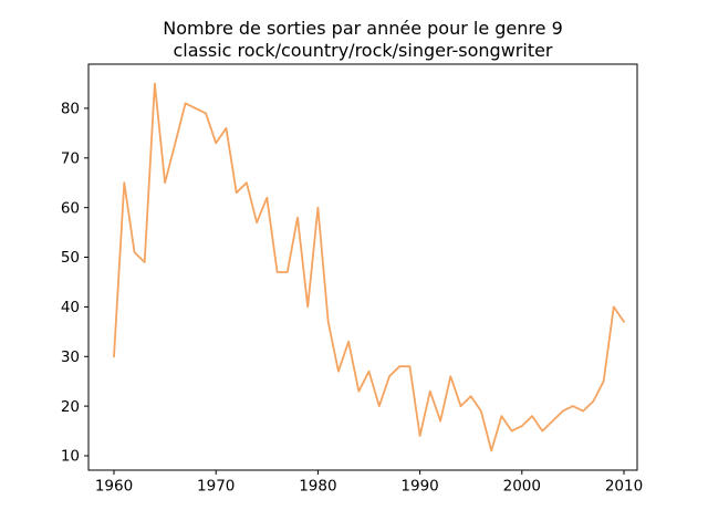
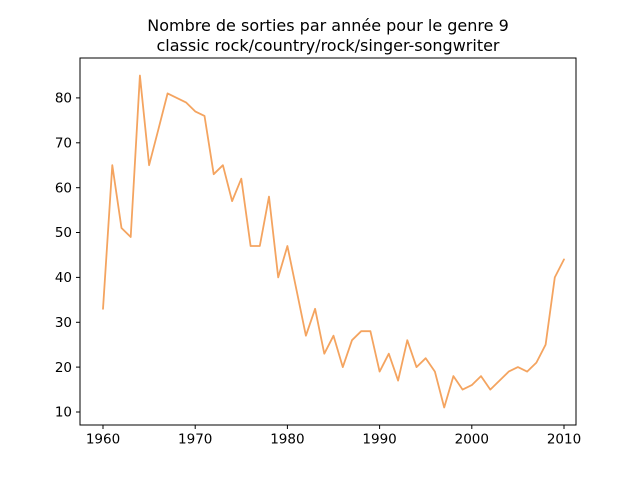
1960: 30 -> 33
1970: 73 -> 77
1980: 60 -> 47
1990: 14 -> 19
2010: 37 -> 44
